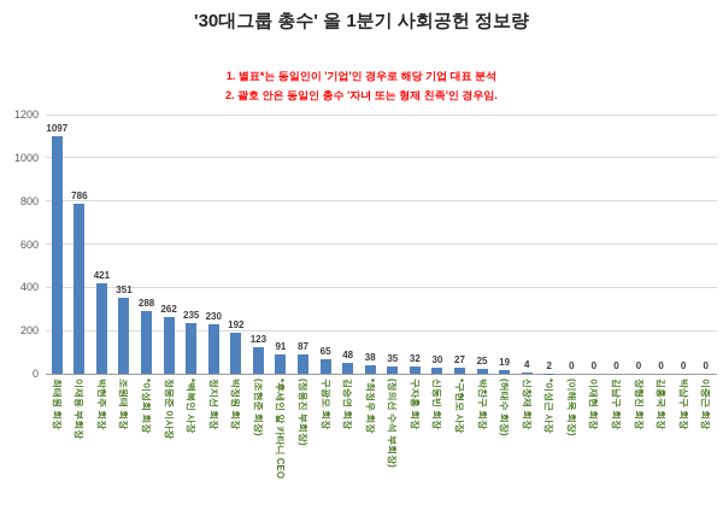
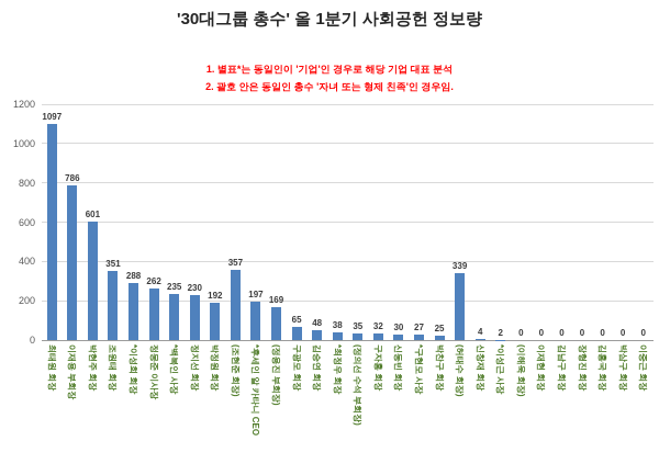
박현주 회장: 421 -> 601
(조현준 회장): 123 -> 357
*후세인 알 카타니 CEO: 91 -> 197
(정용진 부회장): 87 -> 169
(허태수 회장): 19 -> 339
